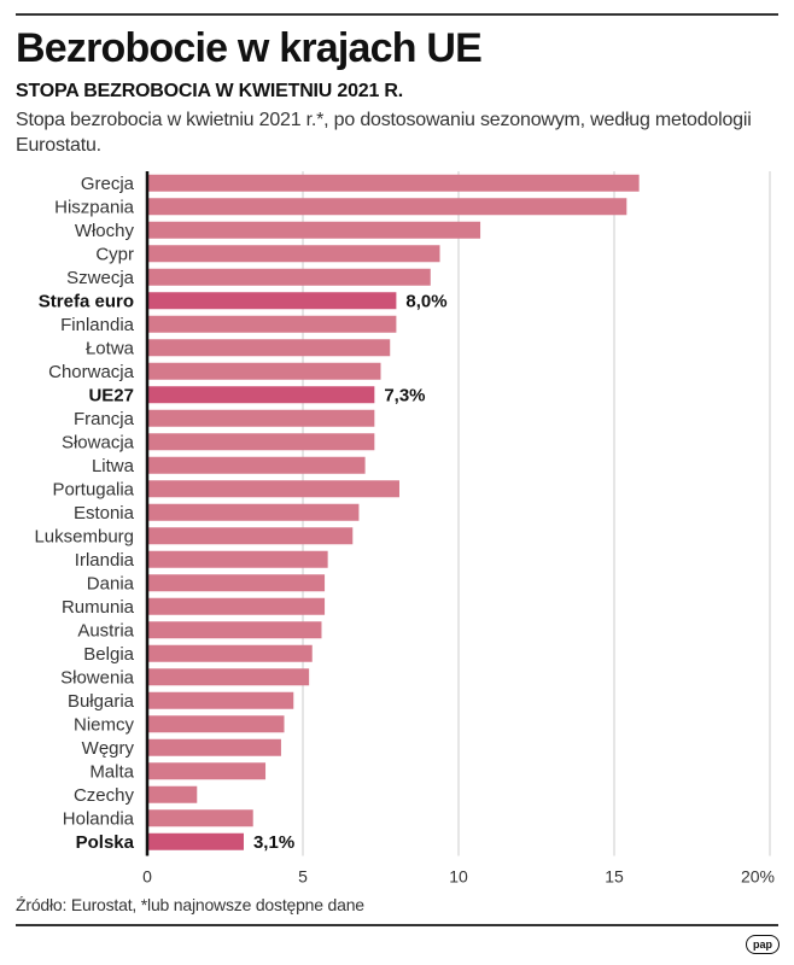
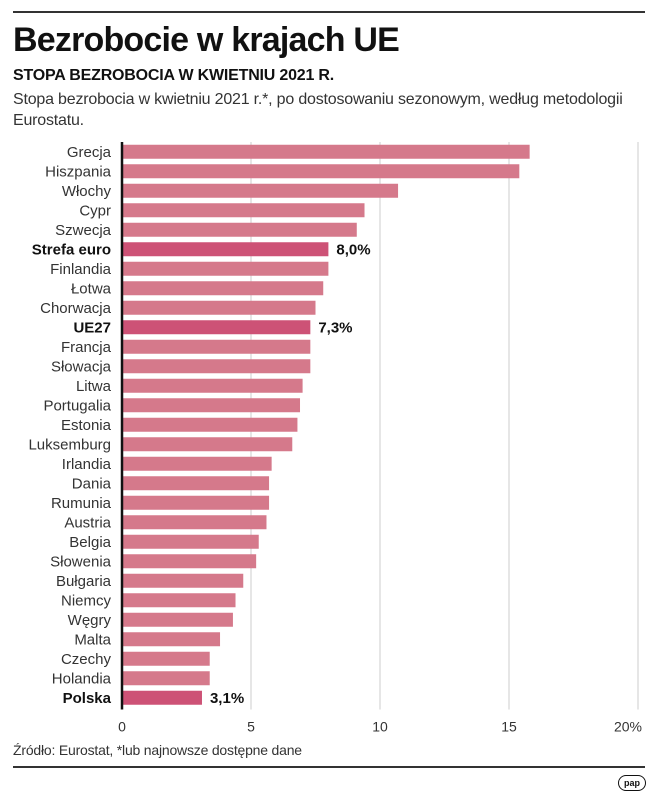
Portugalia: 8.1% -> 6.9%
Czechy: 1.6% -> 3.4%
